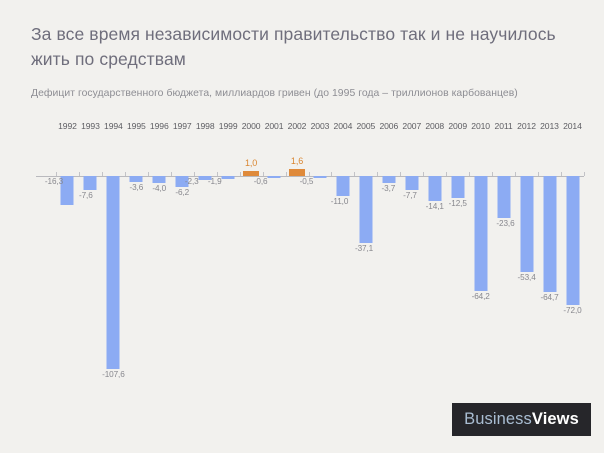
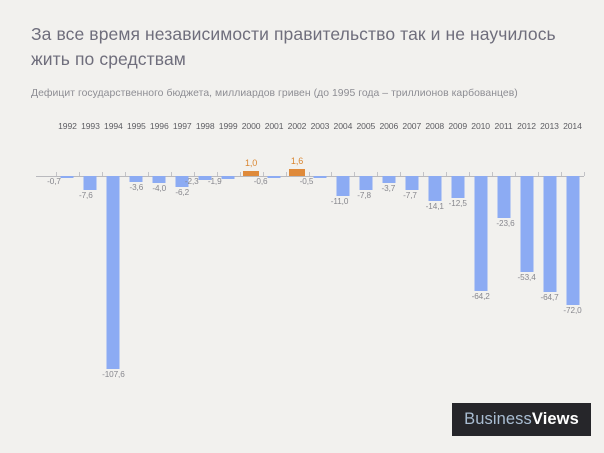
1992: -16,3 -> -0,7
2005: -37,1 -> -7,8
